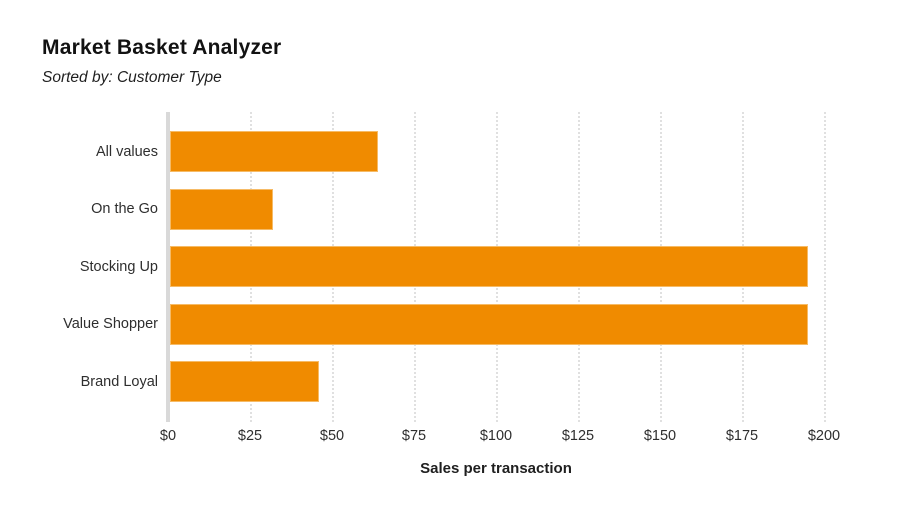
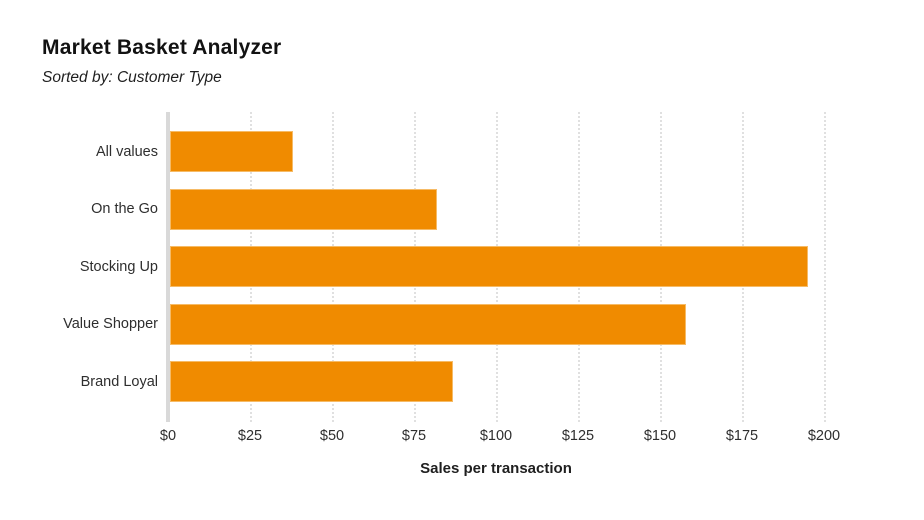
All values: $64 -> $38
On the Go: $32 -> $82
Value Shopper: $195 -> $158
Brand Loyal: $46 -> $87
